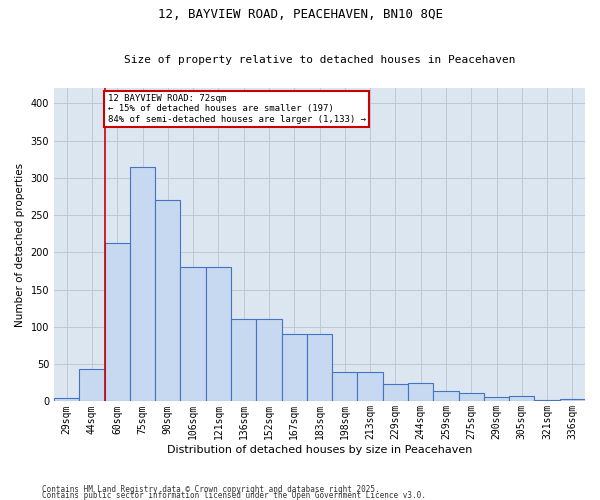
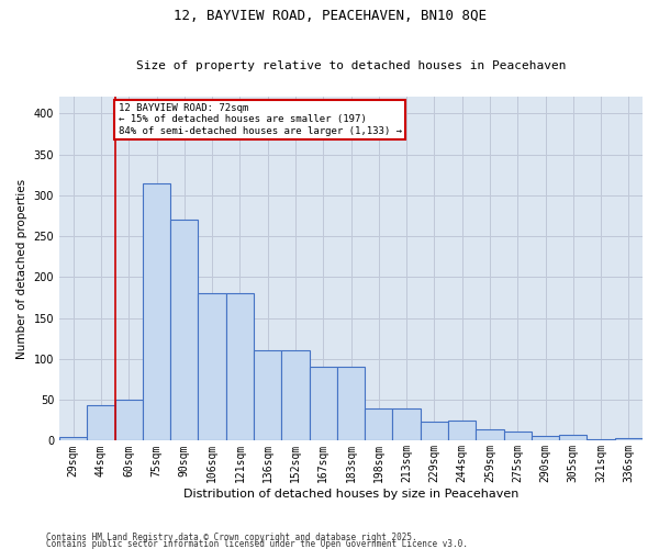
60sqm: 213 -> 50
